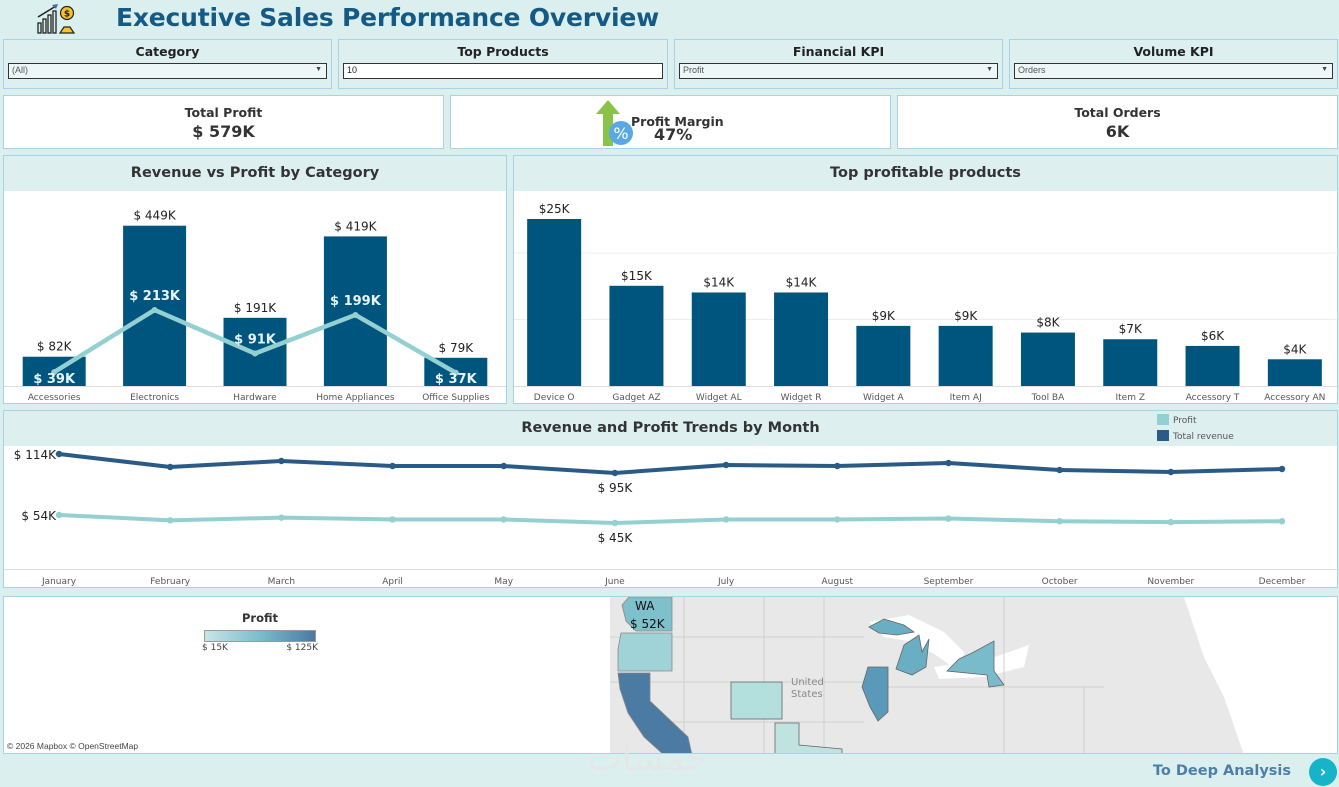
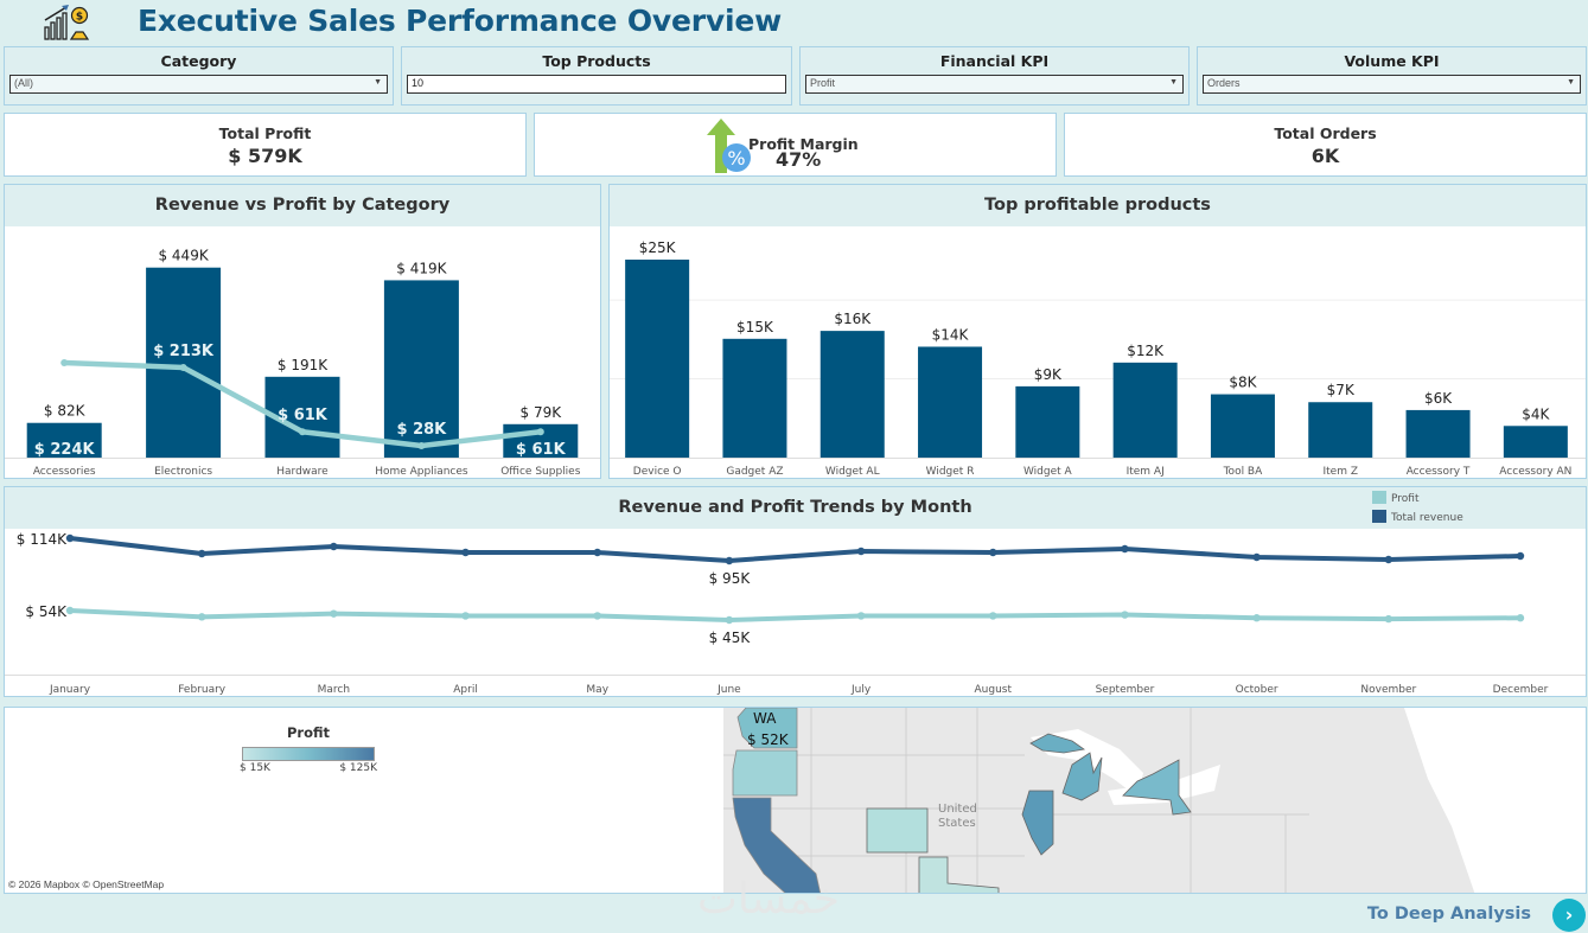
Revenue vs Profit by Category/Profit/Accessories: 39K -> 224K
Revenue vs Profit by Category/Profit/Hardware: 91K -> 61K
Revenue vs Profit by Category/Profit/Home Appliances: 199K -> 28K
Revenue vs Profit by Category/Profit/Office Supplies: 37K -> 61K
Top profitable products/Widget AL: $14K -> $16K
Top profitable products/Item AJ: $9K -> $12K
